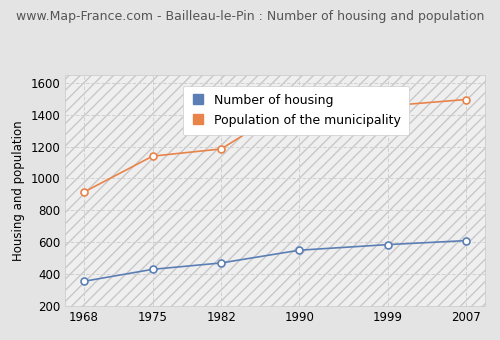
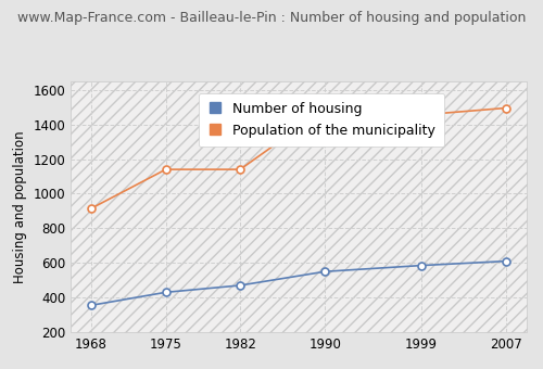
Population of the municipality/1982: 1180 -> 1140
